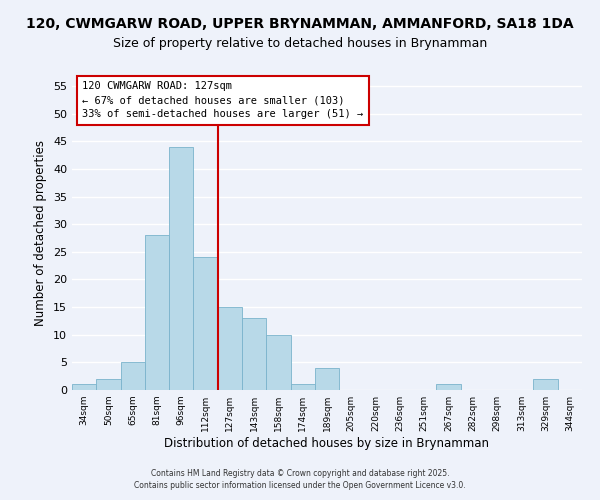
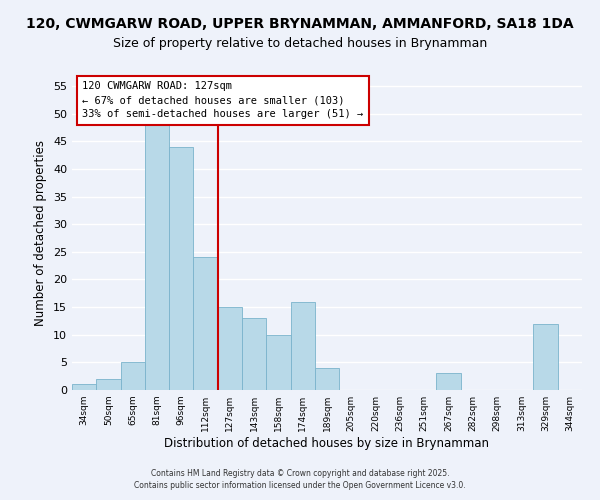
81sqm: 28 -> 48
174sqm: 1 -> 16
267sqm: 1 -> 3
329sqm: 2 -> 12
